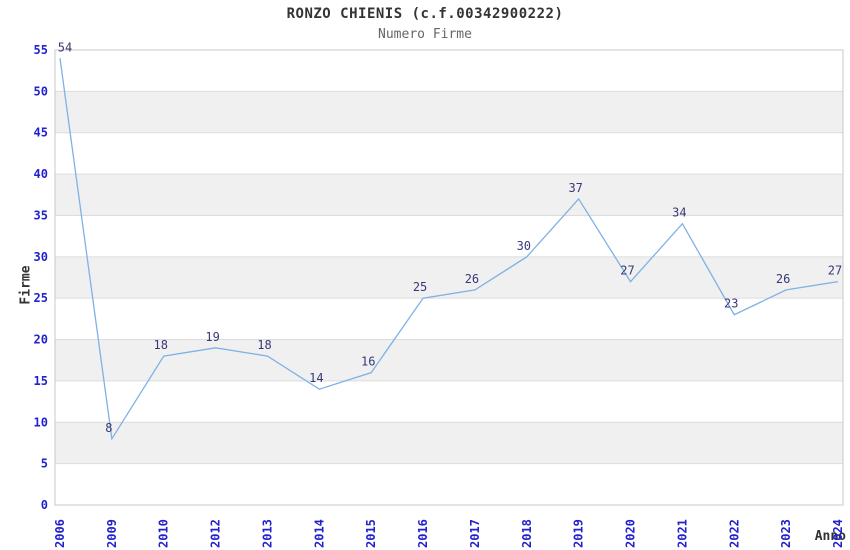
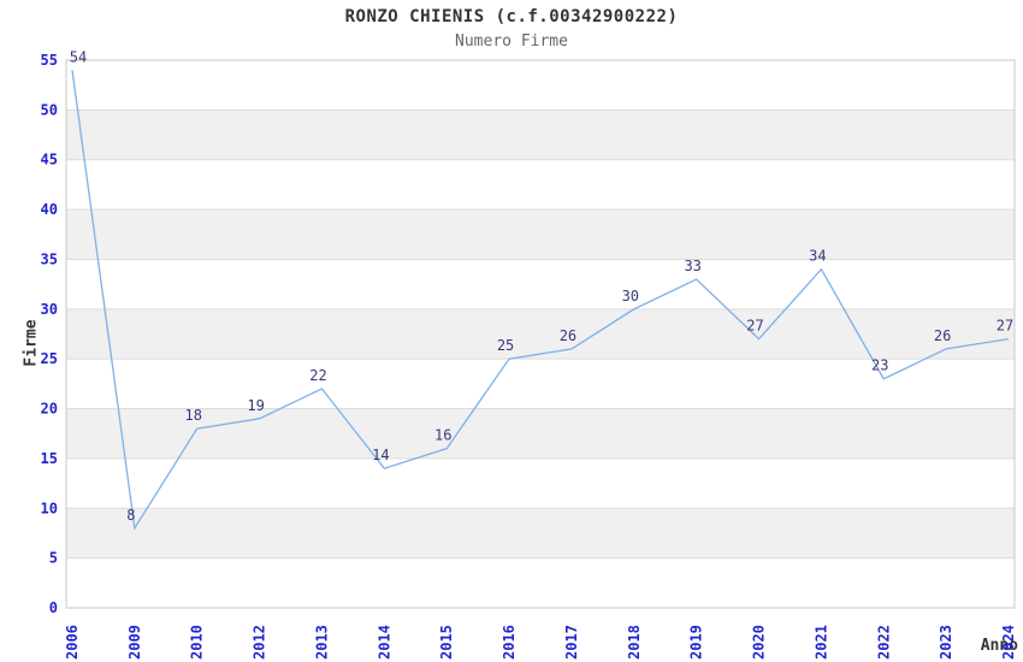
2013: 18 -> 22
2019: 37 -> 33
